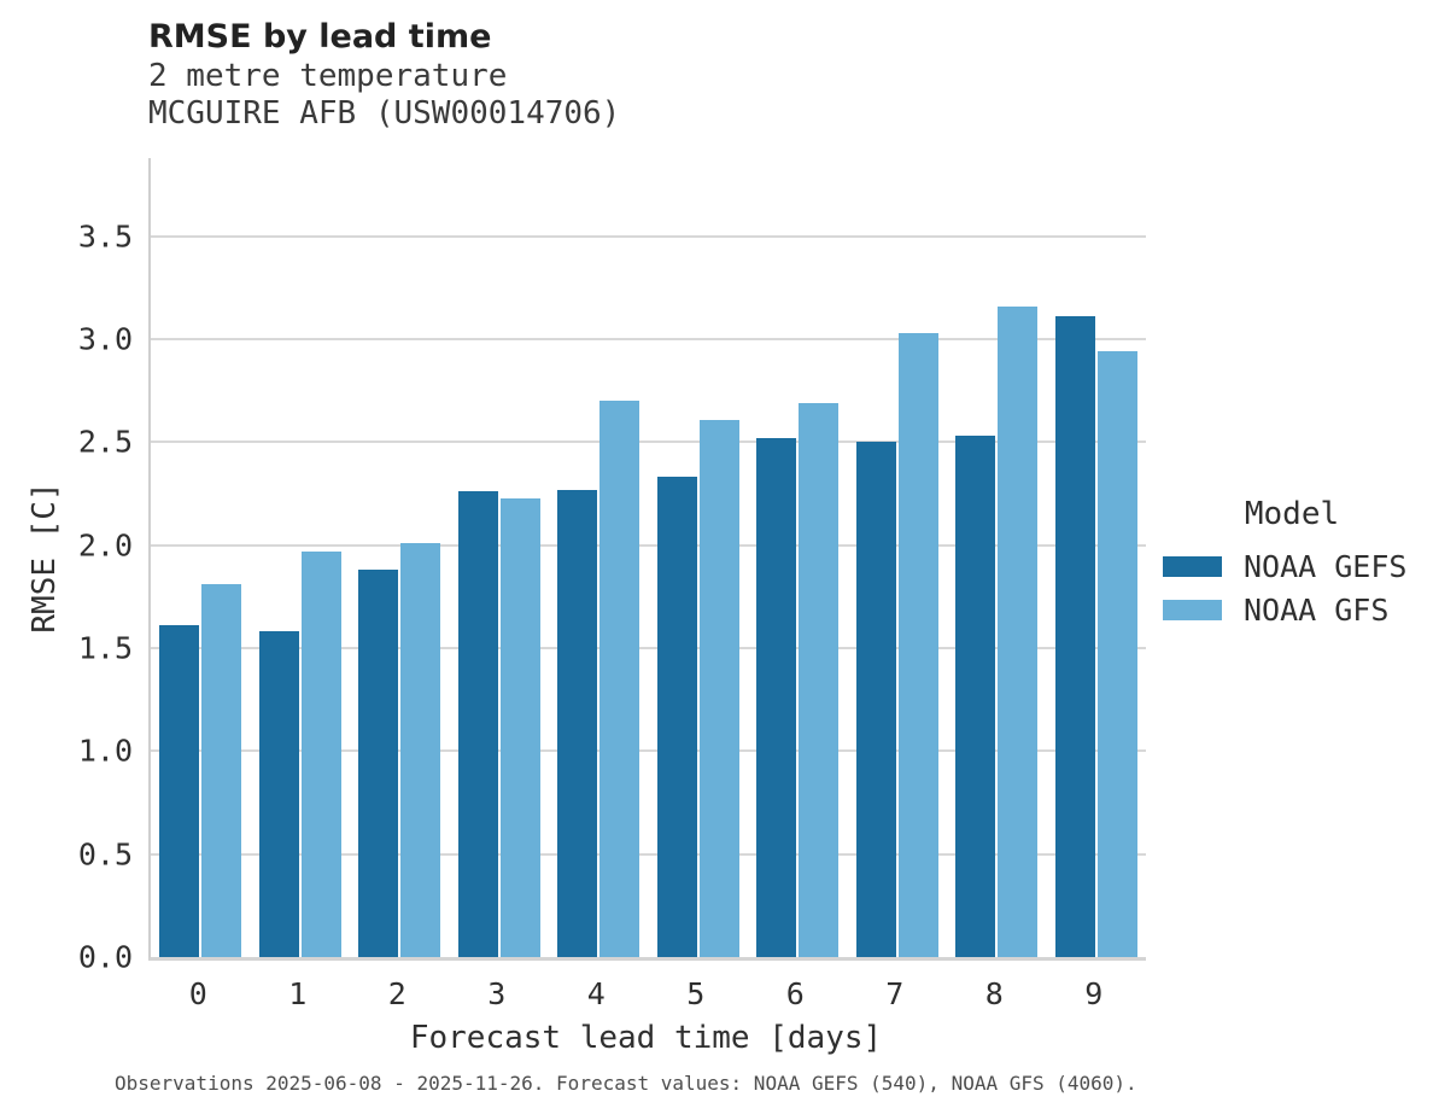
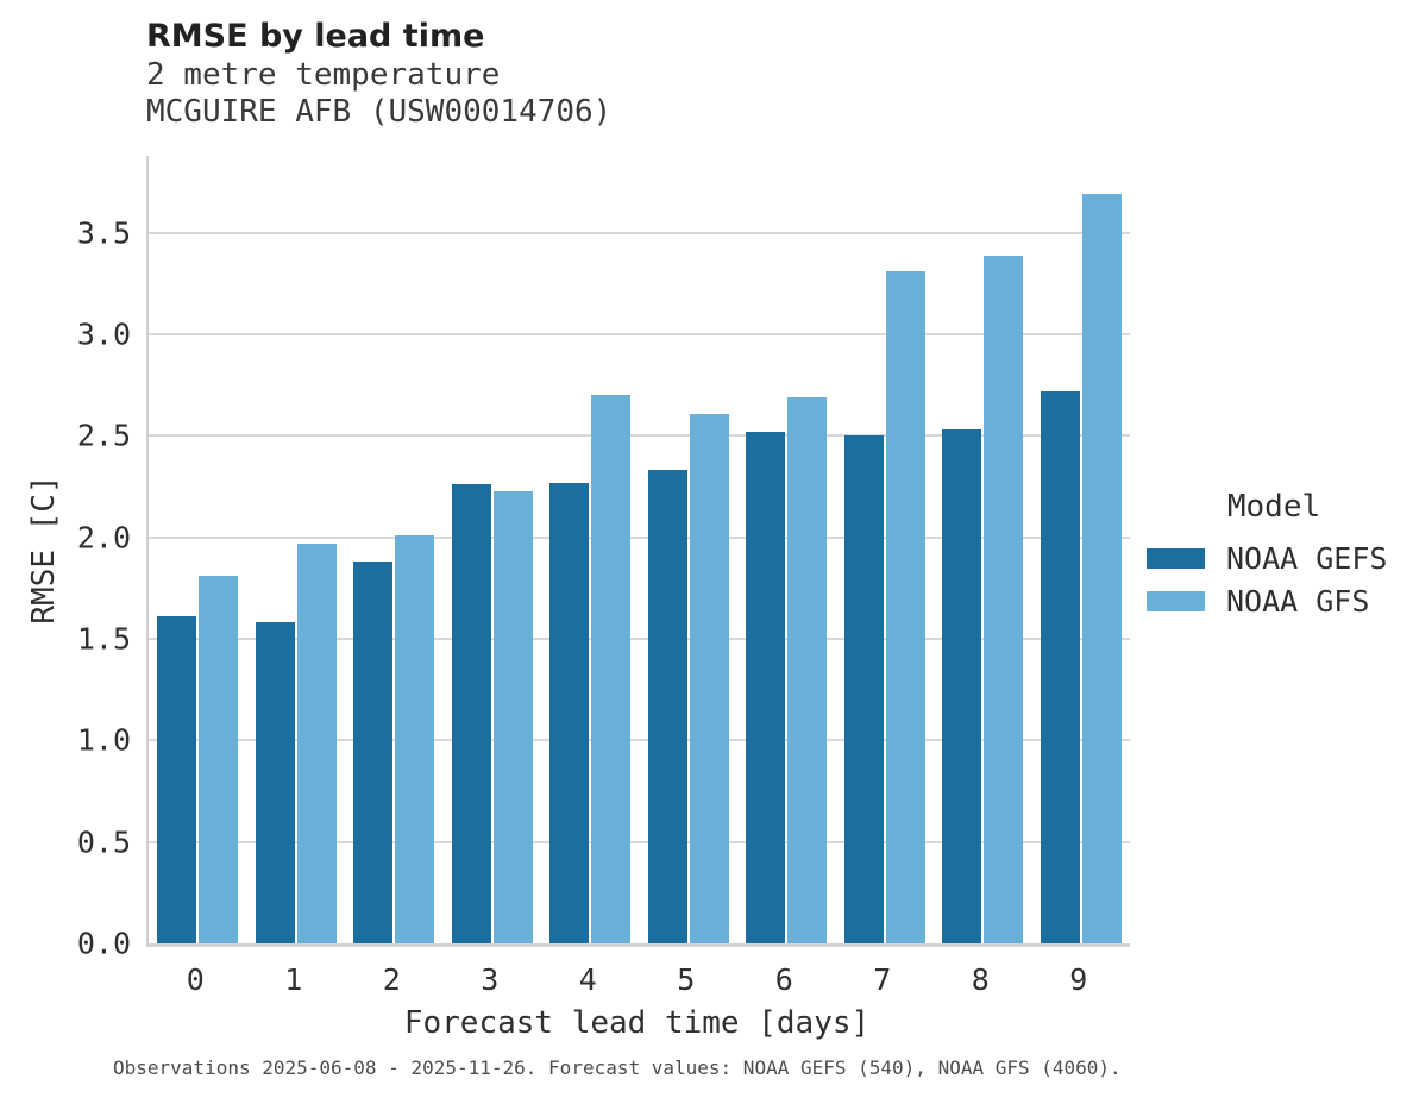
NOAA GFS/7: 3.03 -> 3.31
NOAA GFS/8: 3.16 -> 3.39
NOAA GEFS/9: 3.11 -> 2.72
NOAA GFS/9: 2.94 -> 3.69
